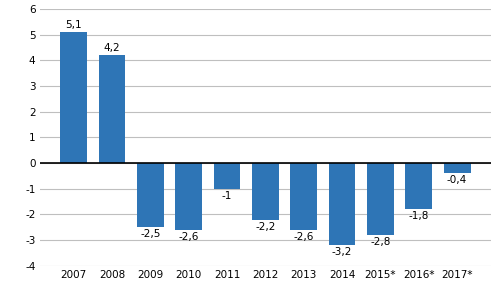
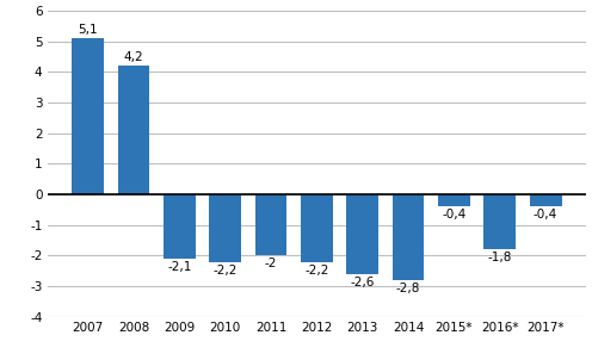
2009: -2,5 -> -2,1
2010: -2,6 -> -2,2
2011: -1 -> -2
2014: -3,2 -> -2,8
2015*: -2,8 -> -0,4
